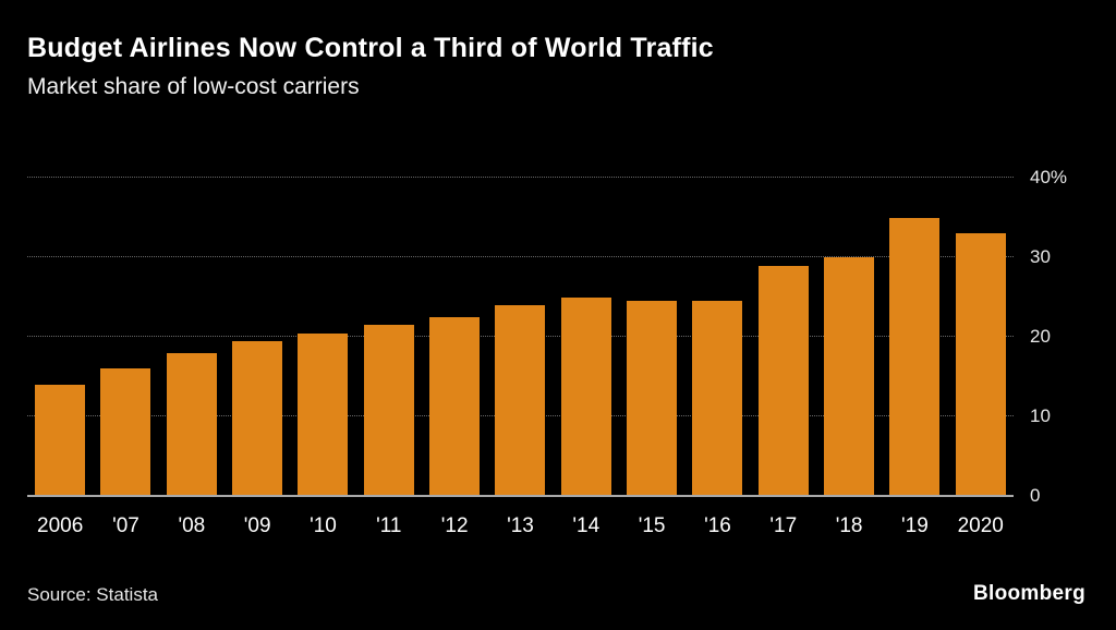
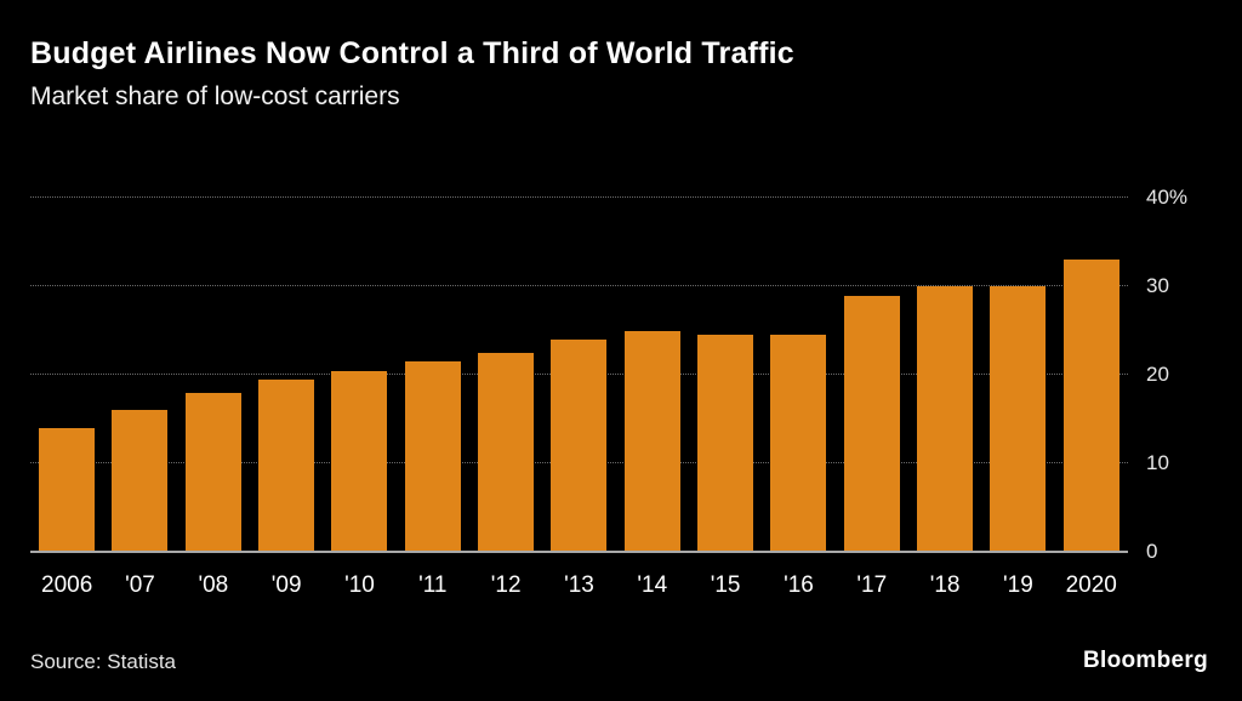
'19: 35% -> 30%
